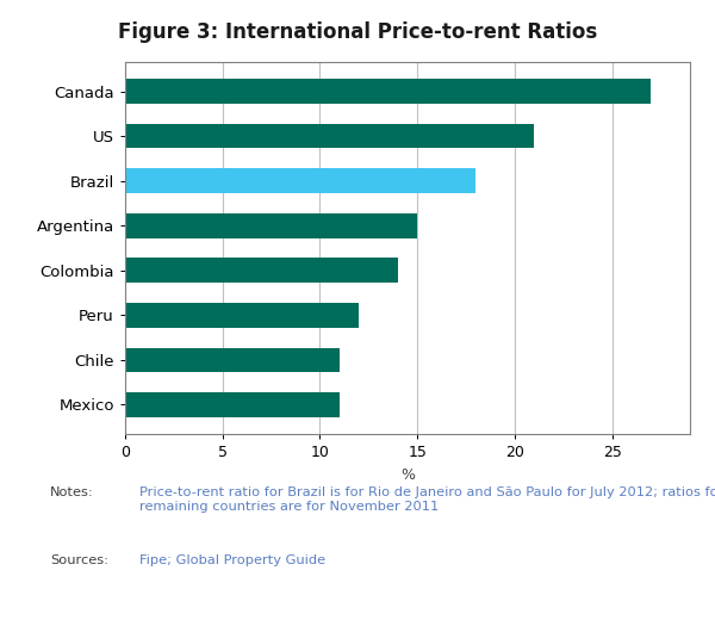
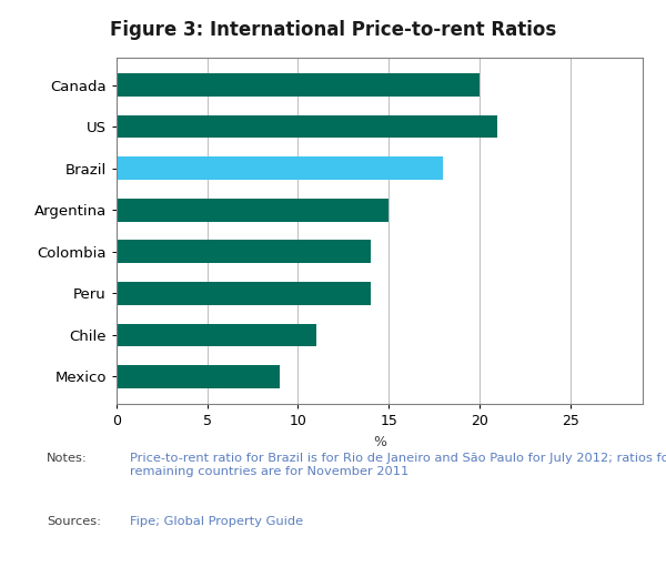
Canada: 27 -> 20
Peru: 12 -> 14
Mexico: 11 -> 9
